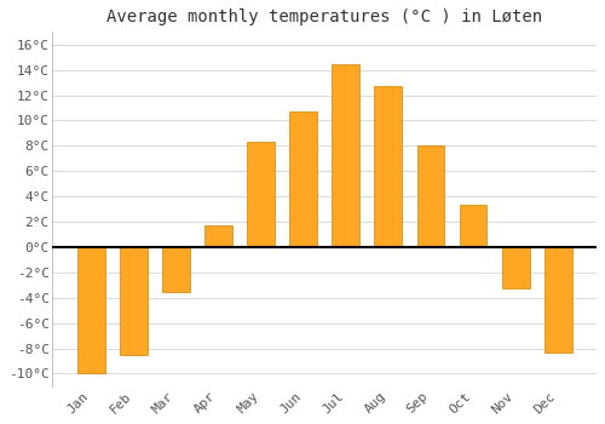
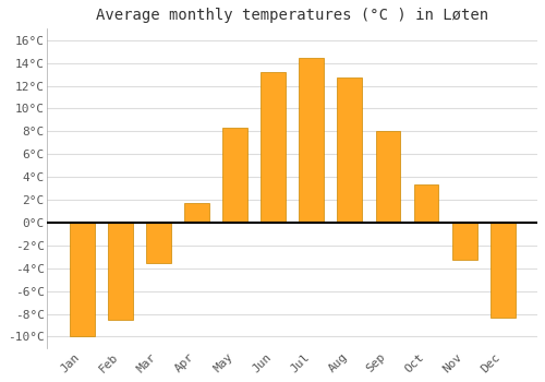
Jun: 10.7°C -> 13.2°C
